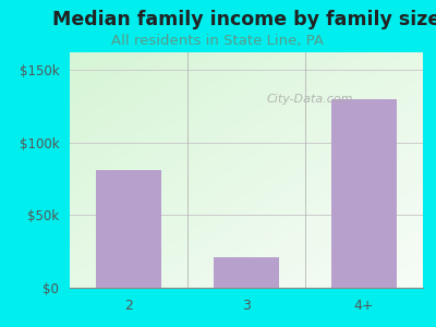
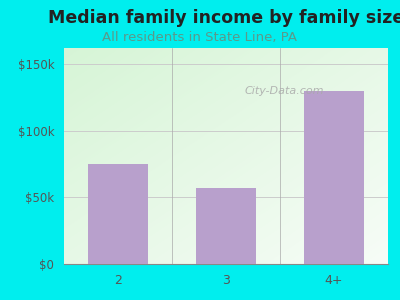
2: $81k -> $75k
3: $21k -> $57k
